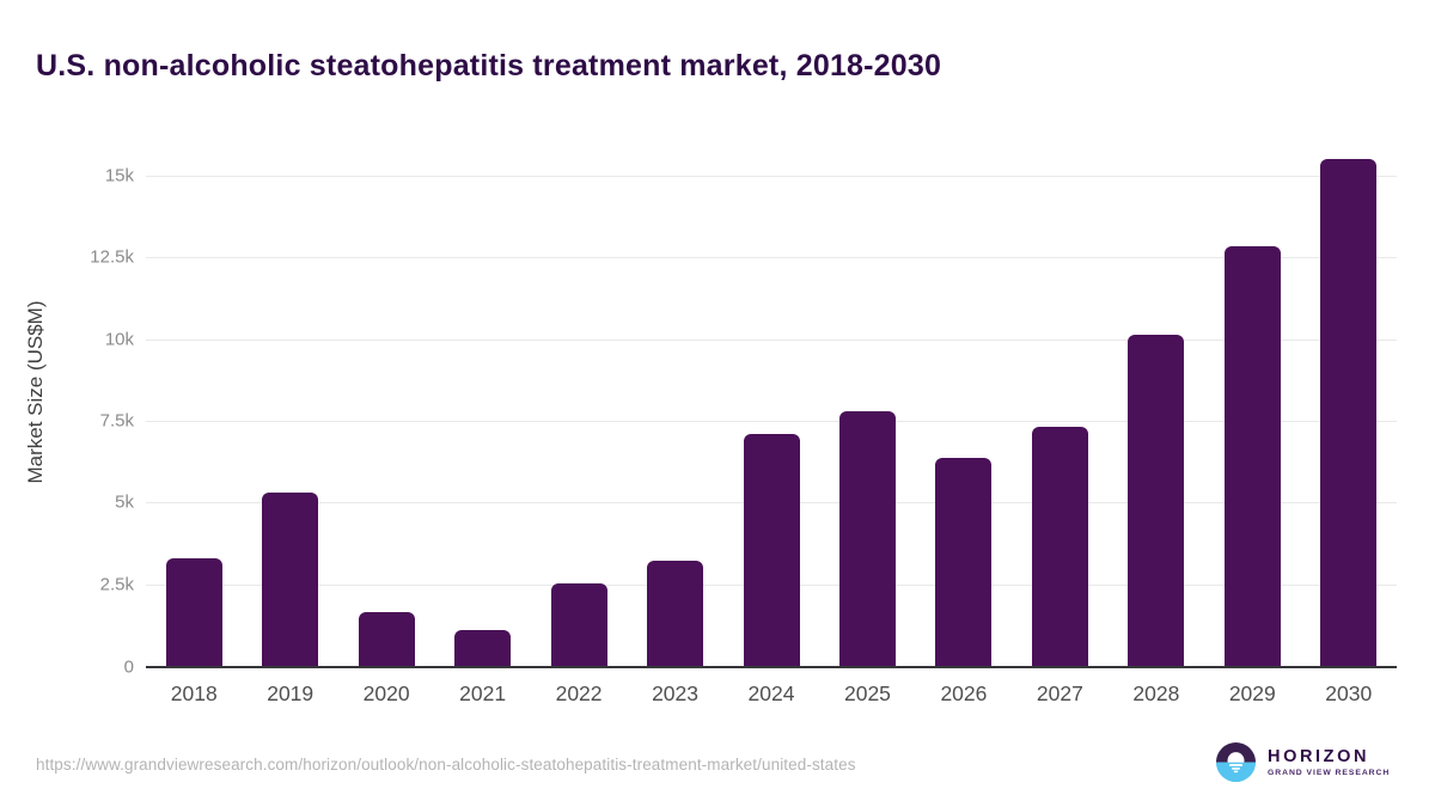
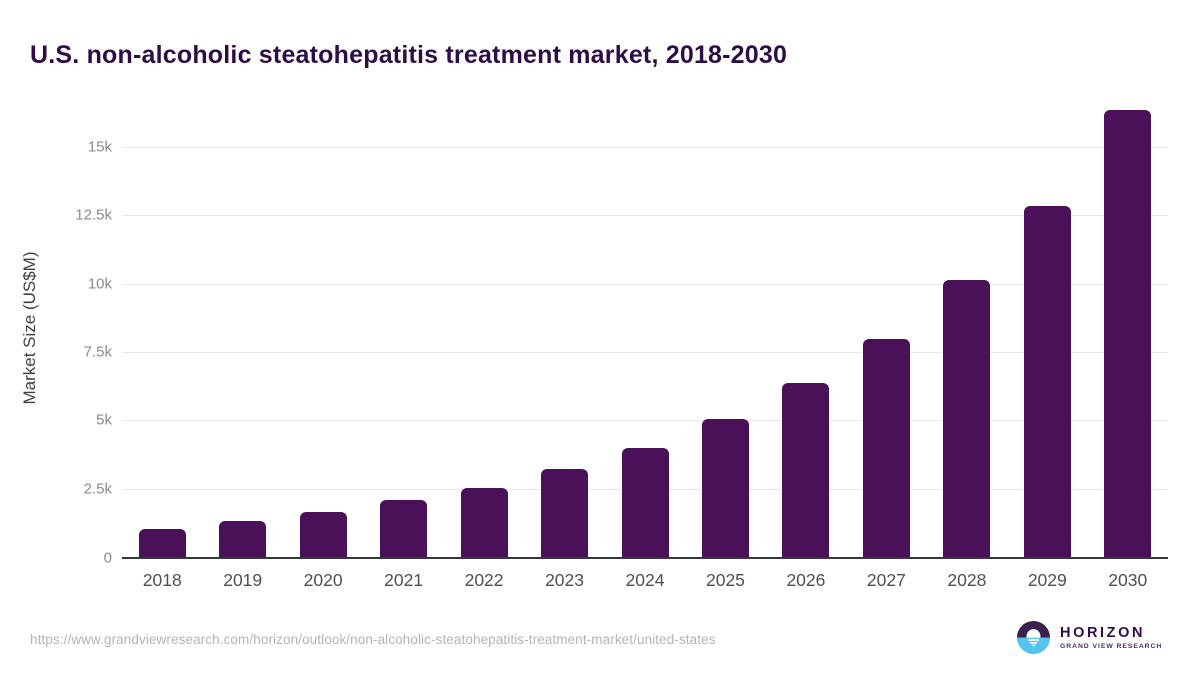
2018: 3.3k -> 1.0k
2019: 5.3k -> 1.3k
2021: 1.1k -> 2.1k
2024: 7.1k -> 4.0k
2025: 7.8k -> 5.0k
2027: 7.3k -> 8.0k
2030: 15.5k -> 16.4k
